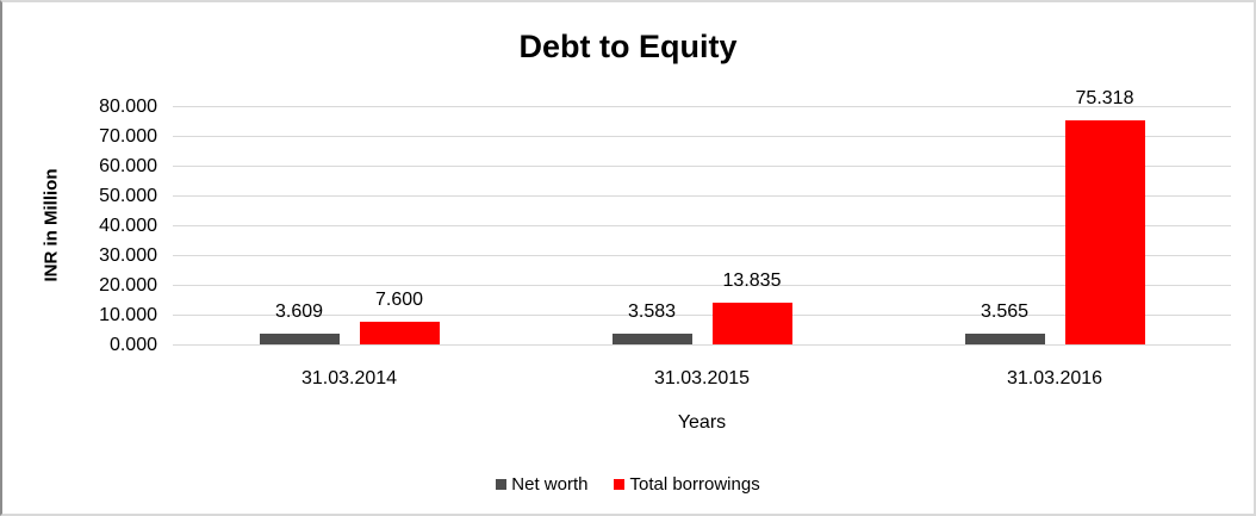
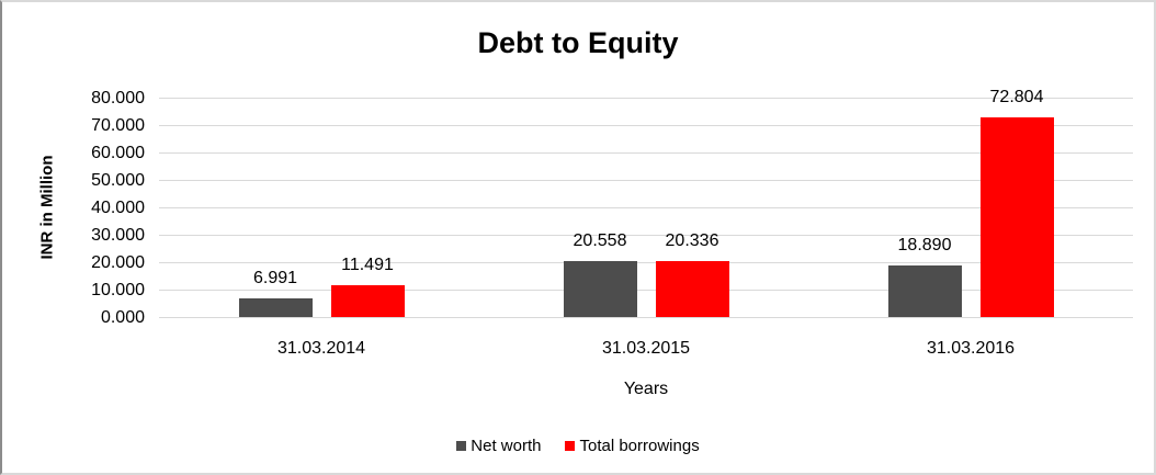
Net worth/31.03.2014: 3.609 -> 6.991
Total borrowings/31.03.2014: 7.600 -> 11.491
Net worth/31.03.2015: 3.583 -> 20.558
Total borrowings/31.03.2015: 13.835 -> 20.336
Net worth/31.03.2016: 3.565 -> 18.890
Total borrowings/31.03.2016: 75.318 -> 72.804
